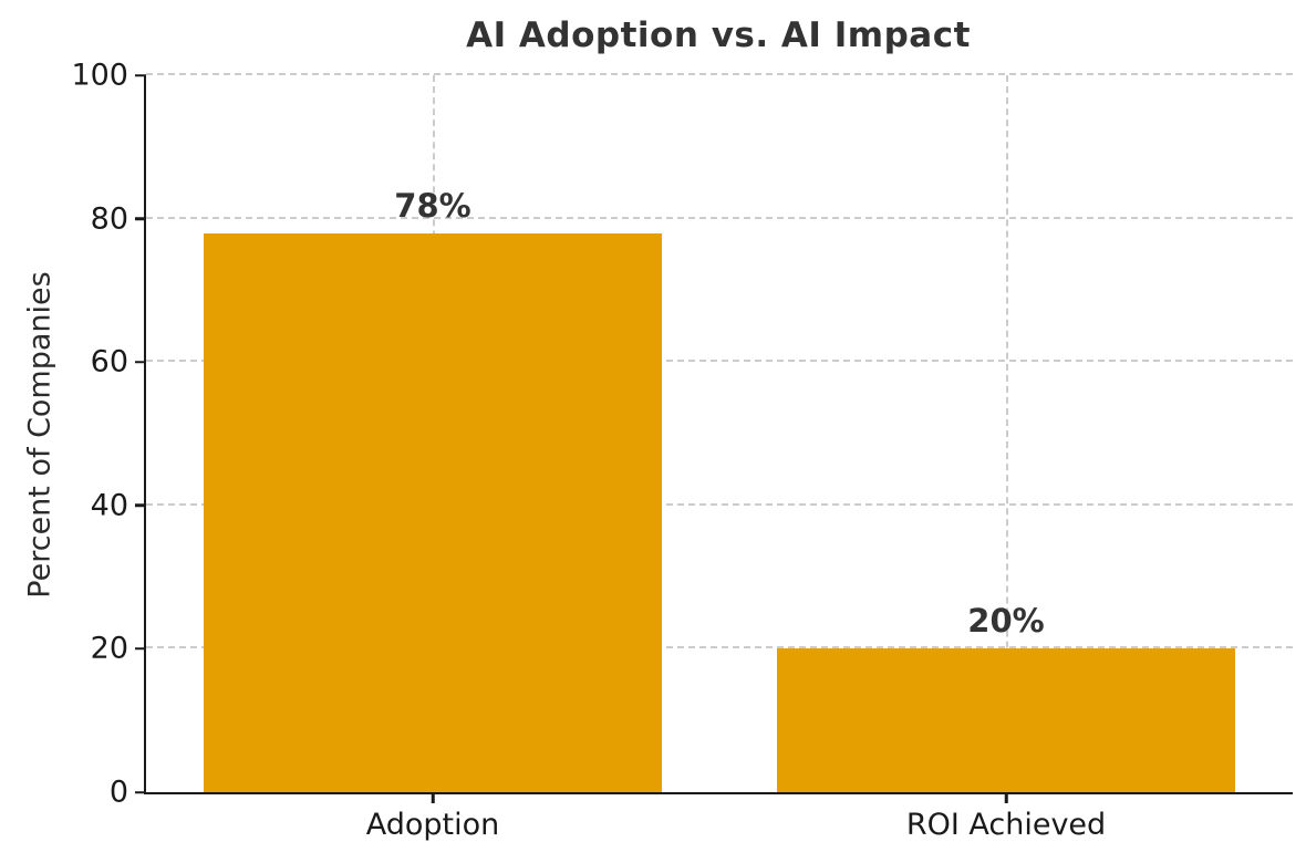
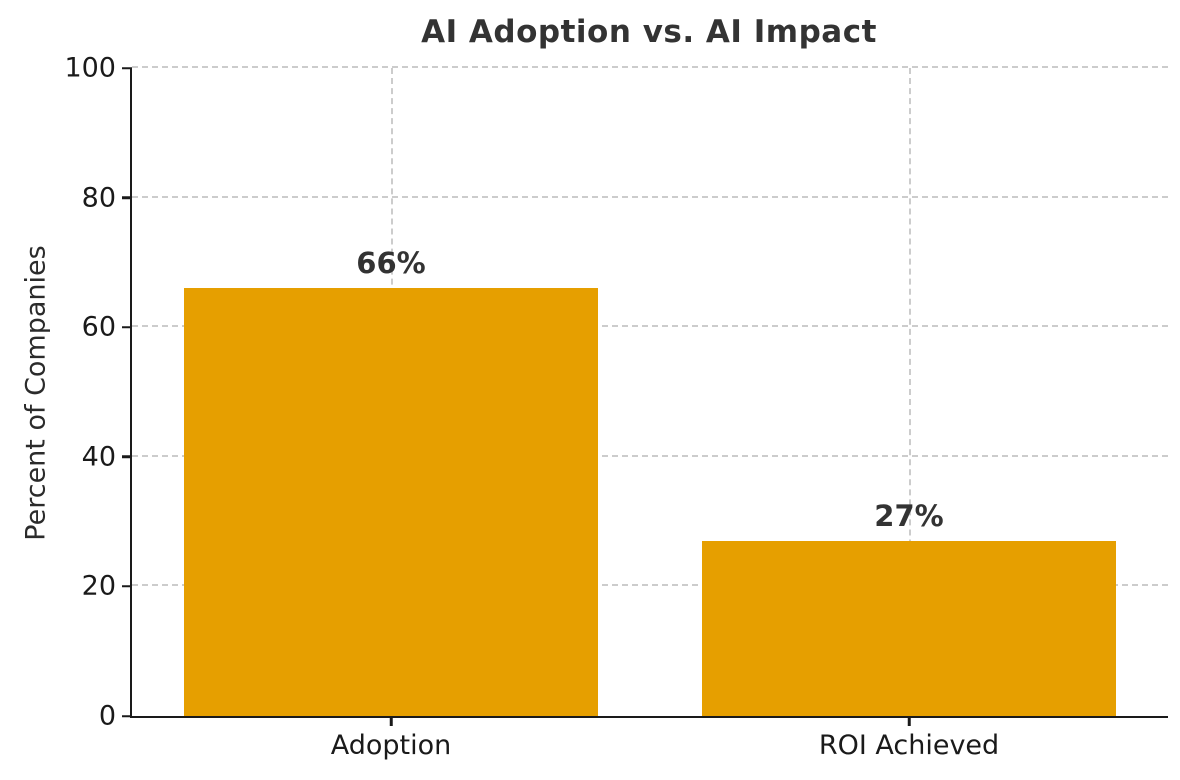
Adoption: 78% -> 66%
ROI Achieved: 20% -> 27%
